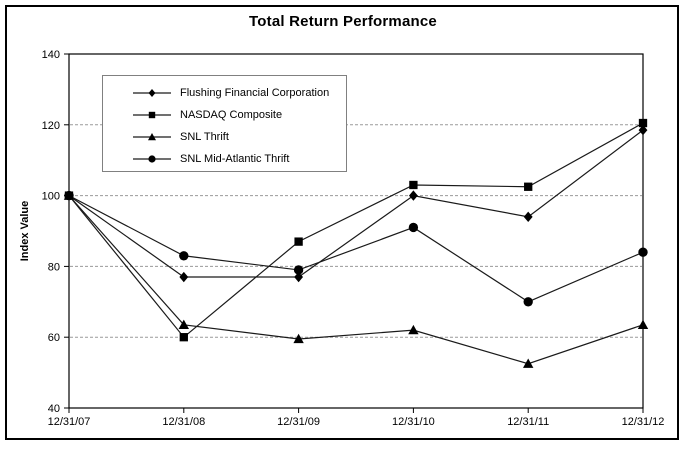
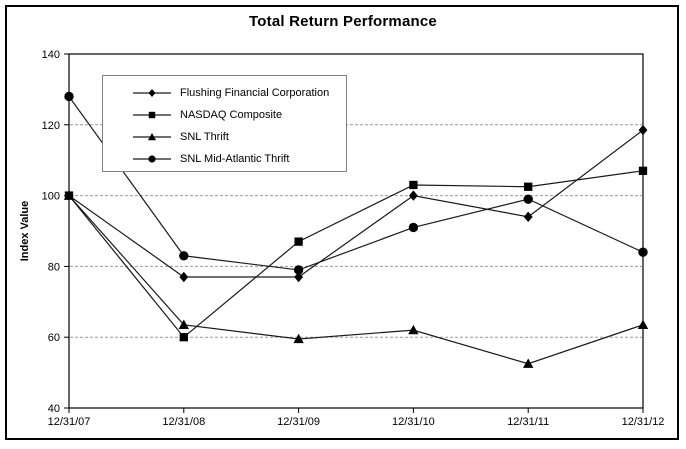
SNL Mid-Atlantic Thrift/12/31/07: 100 -> 128
SNL Mid-Atlantic Thrift/12/31/11: 70 -> 99
NASDAQ Composite/12/31/12: 120 -> 107
